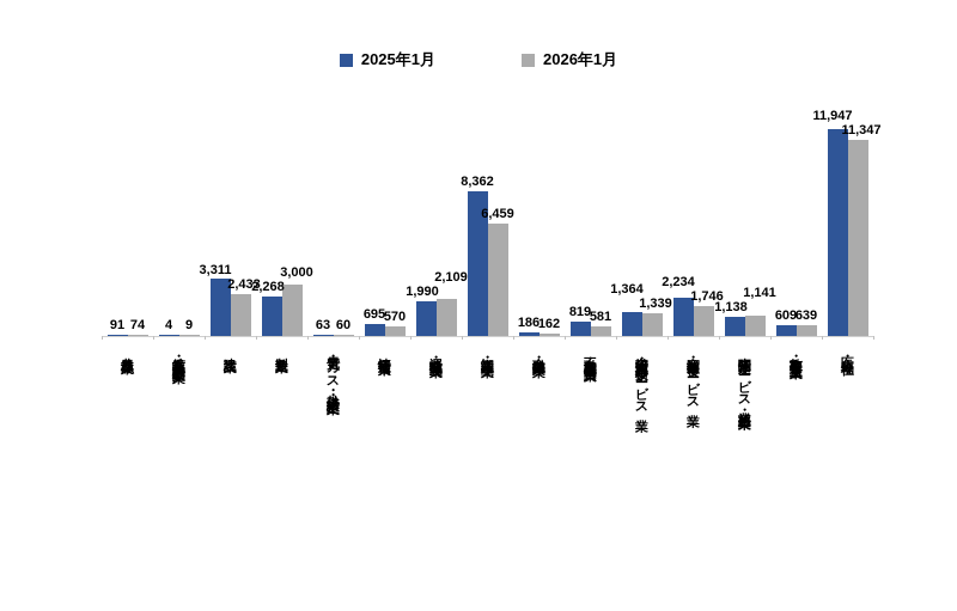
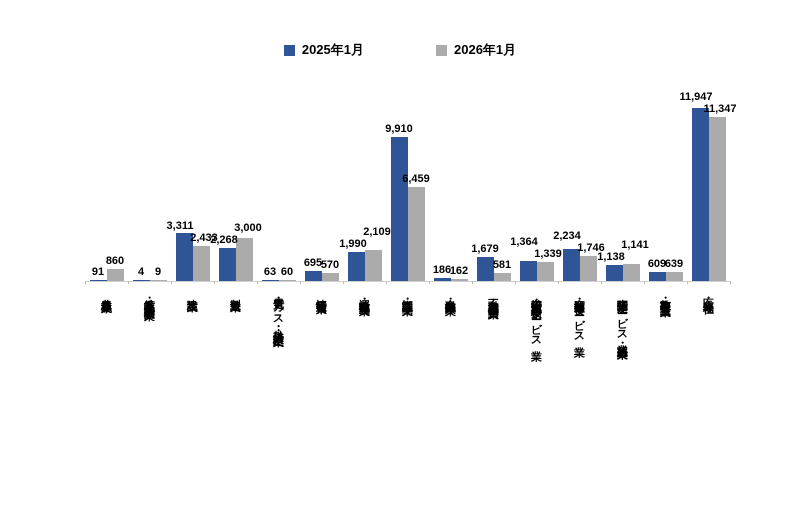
2026年1月/農林漁業: 74 -> 860
2025年1月/卸売業・小売業: 8,362 -> 9,910
2025年1月/不動産業・物品賃貸業: 819 -> 1,679
